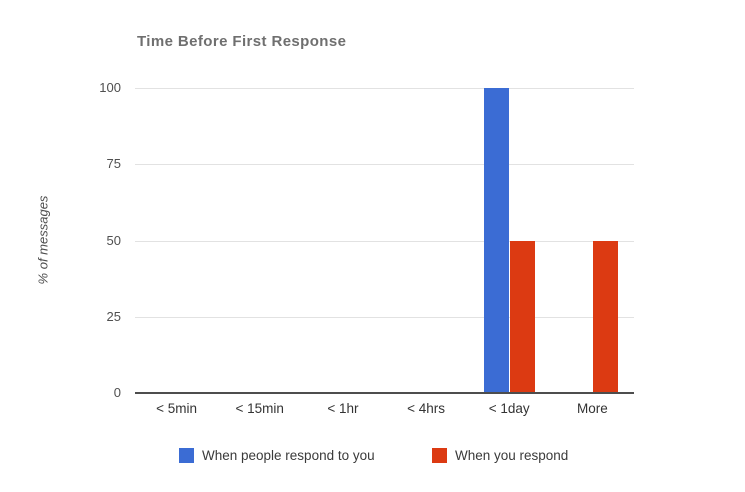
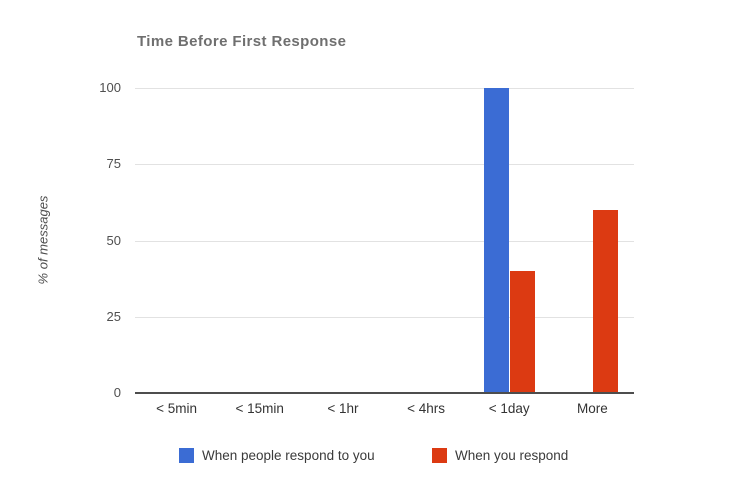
When you respond/< 1day: 50 -> 40
When you respond/More: 50 -> 60
